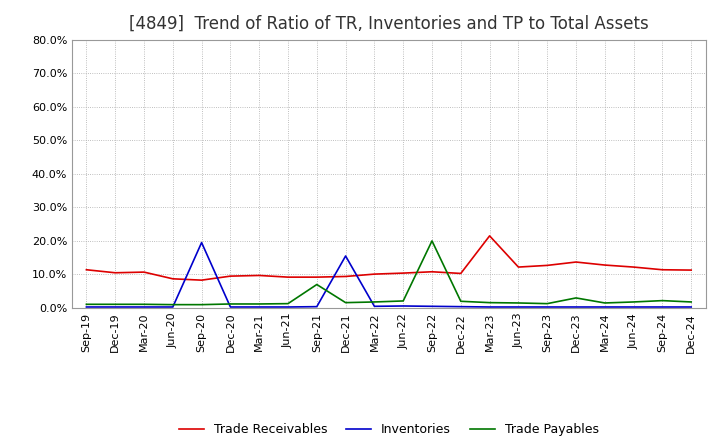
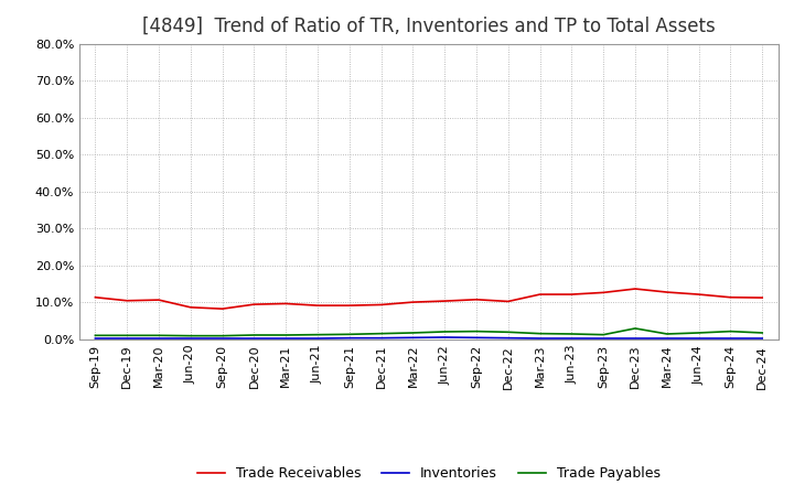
Inventories/Sep-20: 19.5% -> 0.3%
Trade Payables/Sep-21: 7.0% -> 1.4%
Inventories/Dec-21: 15.5% -> 0.4%
Trade Payables/Sep-22: 20.0% -> 2.2%
Trade Receivables/Mar-23: 21.5% -> 12.2%
